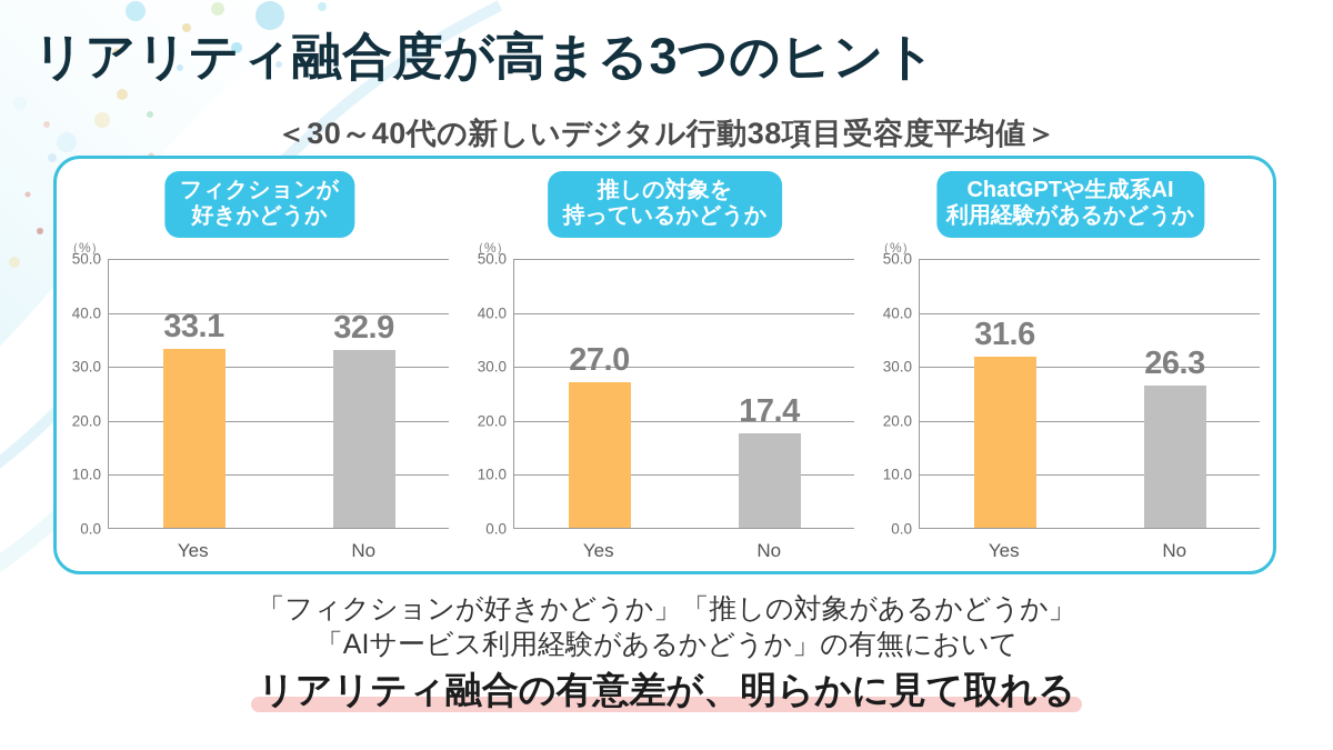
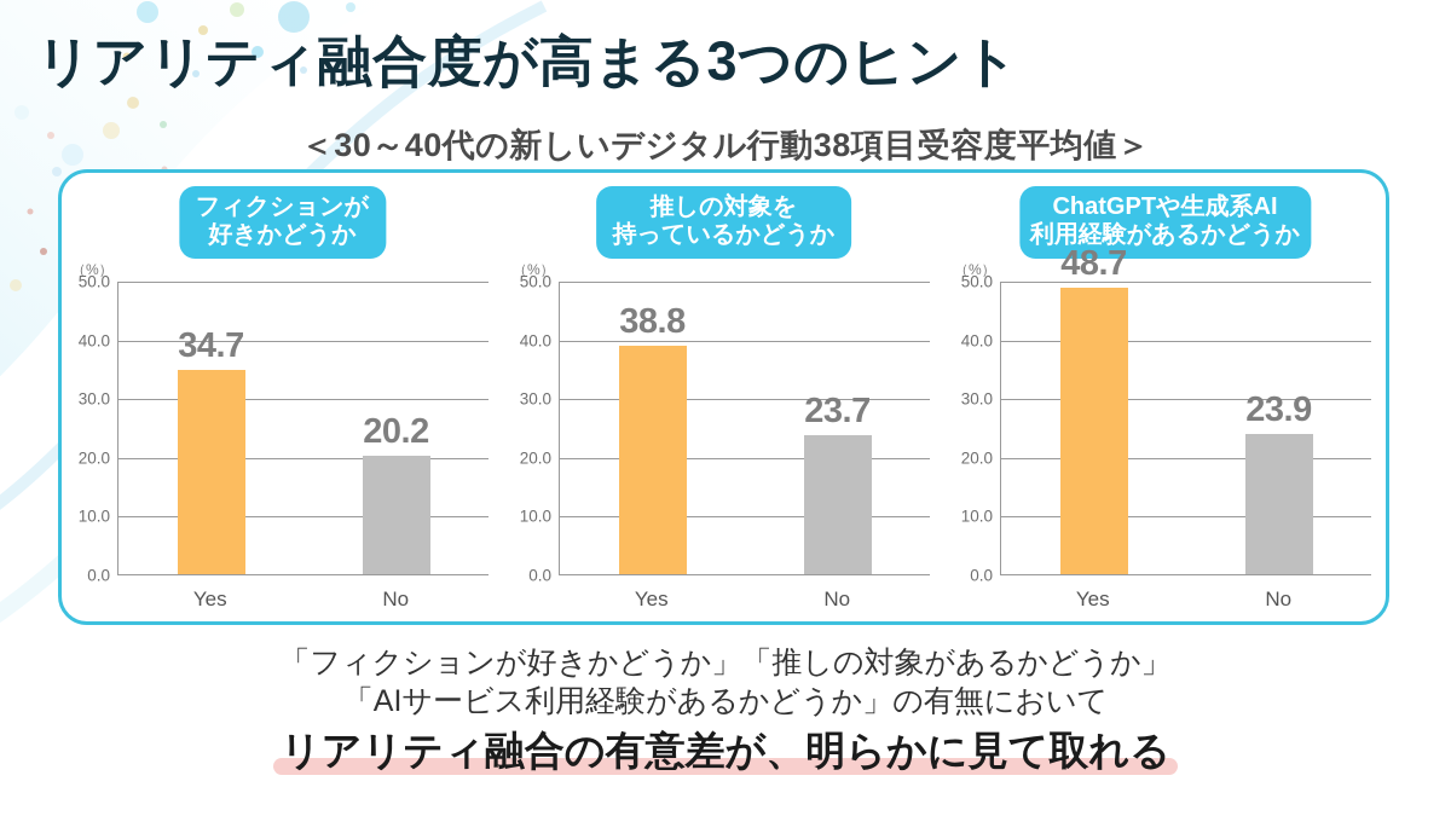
フィクションが 好きかどうか/Yes: 33.1 -> 34.7
フィクションが 好きかどうか/No: 32.9 -> 20.2
推しの対象を 持っているかどうか/Yes: 27.0 -> 38.8
推しの対象を 持っているかどうか/No: 17.4 -> 23.7
ChatGPTや生成系AI 利用経験があるかどうか/Yes: 31.6 -> 48.7
ChatGPTや生成系AI 利用経験があるかどうか/No: 26.3 -> 23.9
